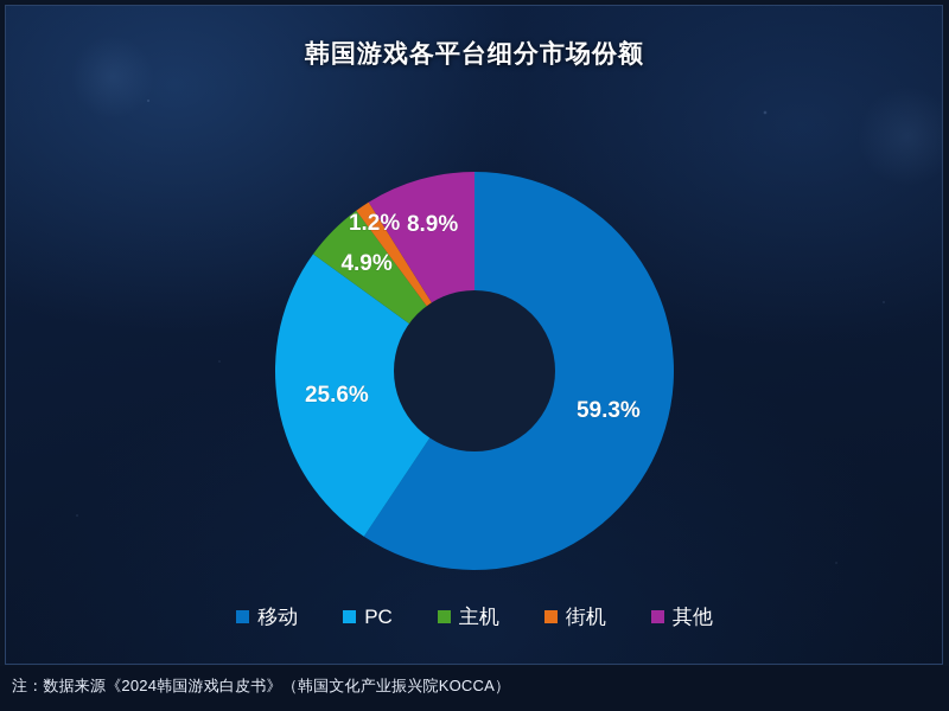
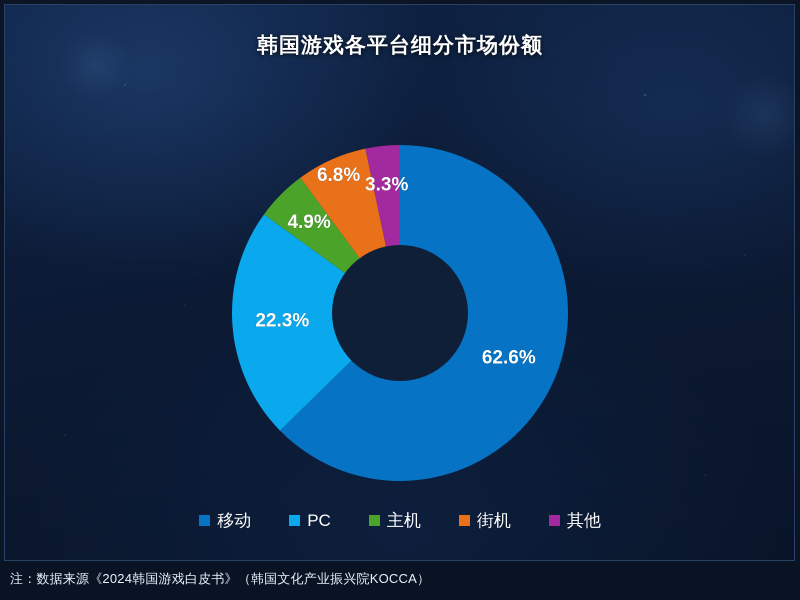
移动: 59.3% -> 62.6%
PC: 25.6% -> 22.3%
街机: 1.2% -> 6.8%
其他: 8.9% -> 3.3%
